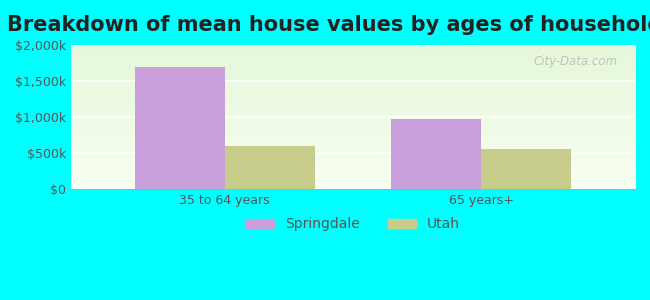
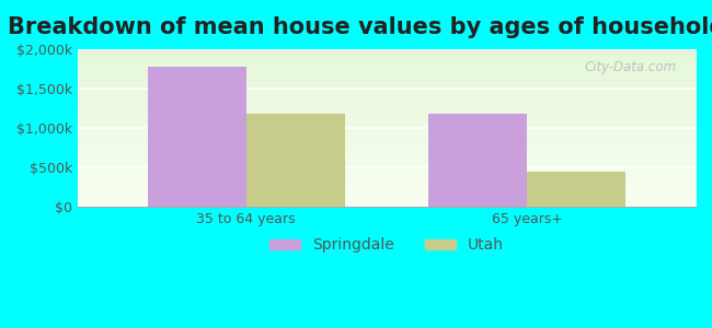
Springdale/35 to 64 years: $1,700k -> $1,780k
Utah/35 to 64 years: $600k -> $1,180k
Springdale/65 years+: $980k -> $1,180k
Utah/65 years+: $560k -> $440k
